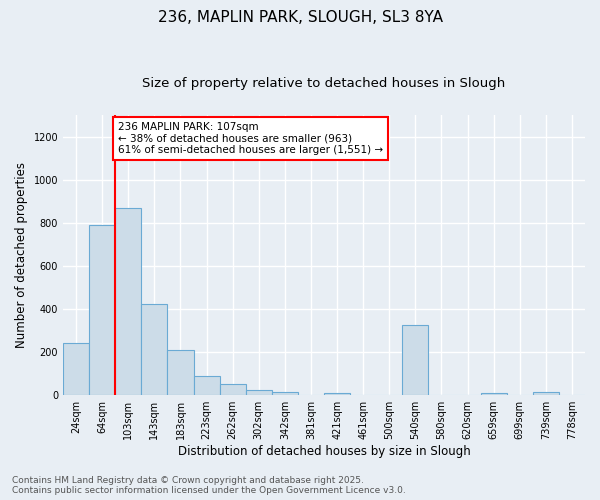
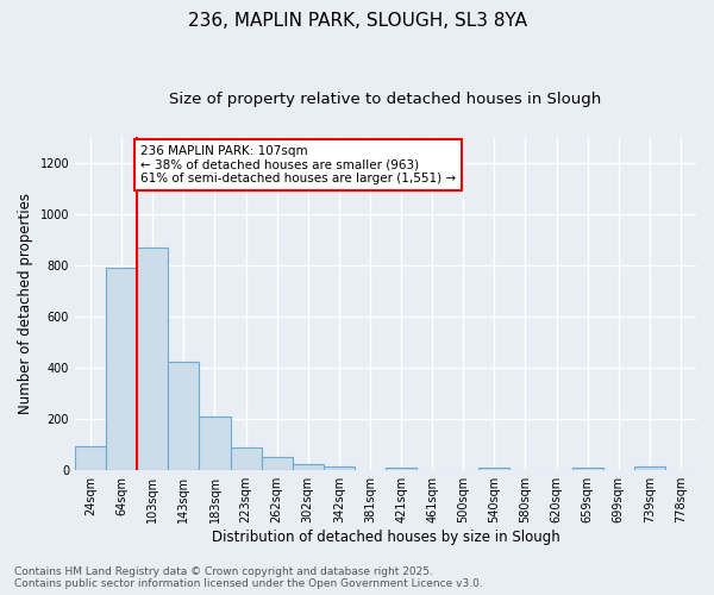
24sqm: 240 -> 90
540sqm: 325 -> 10
